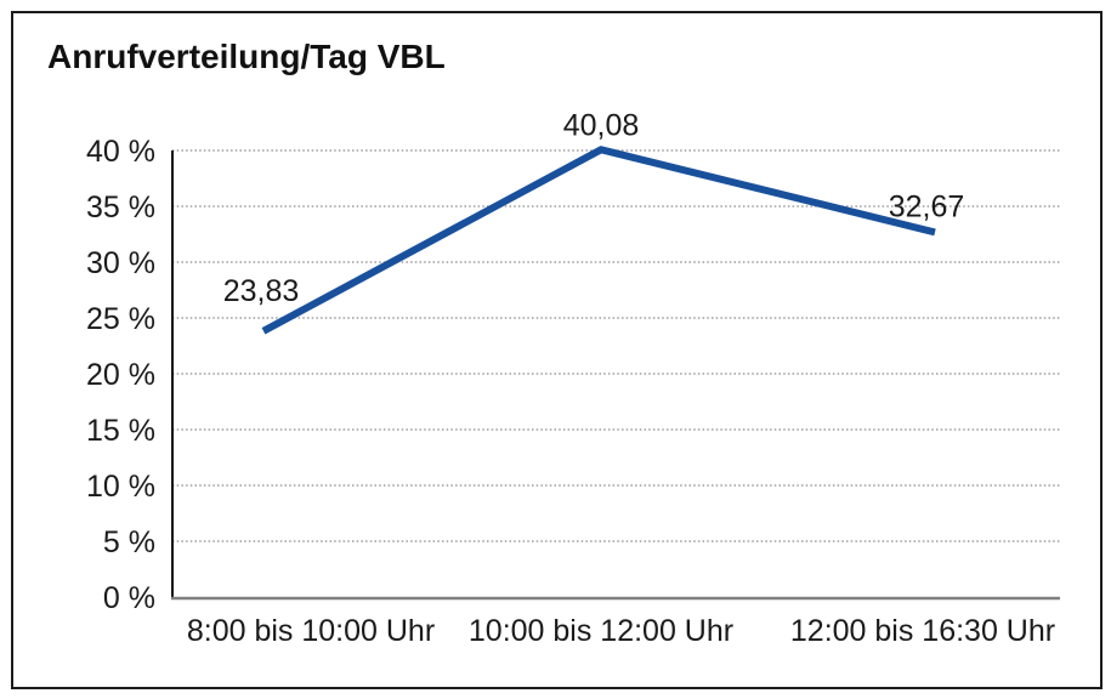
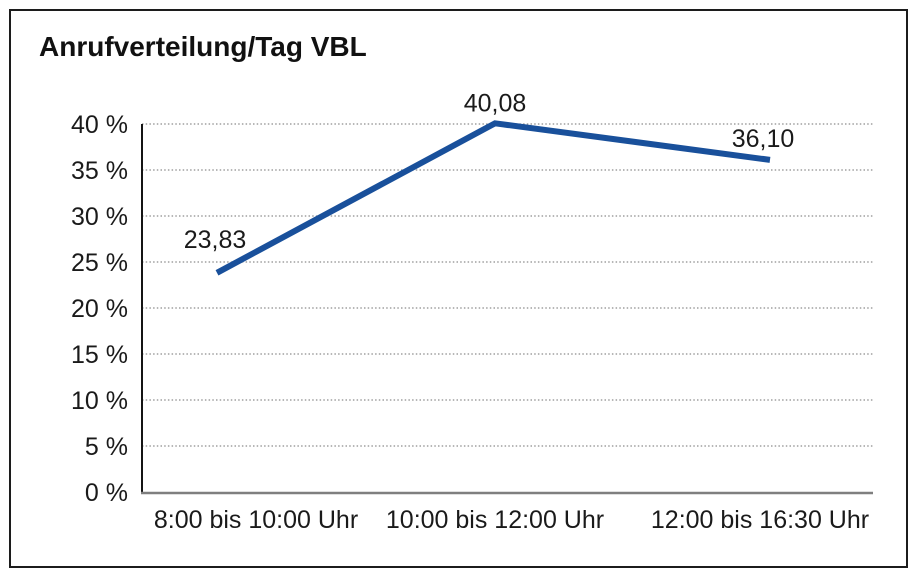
12:00 bis 16:30 Uhr: 32,67 -> 36,10
